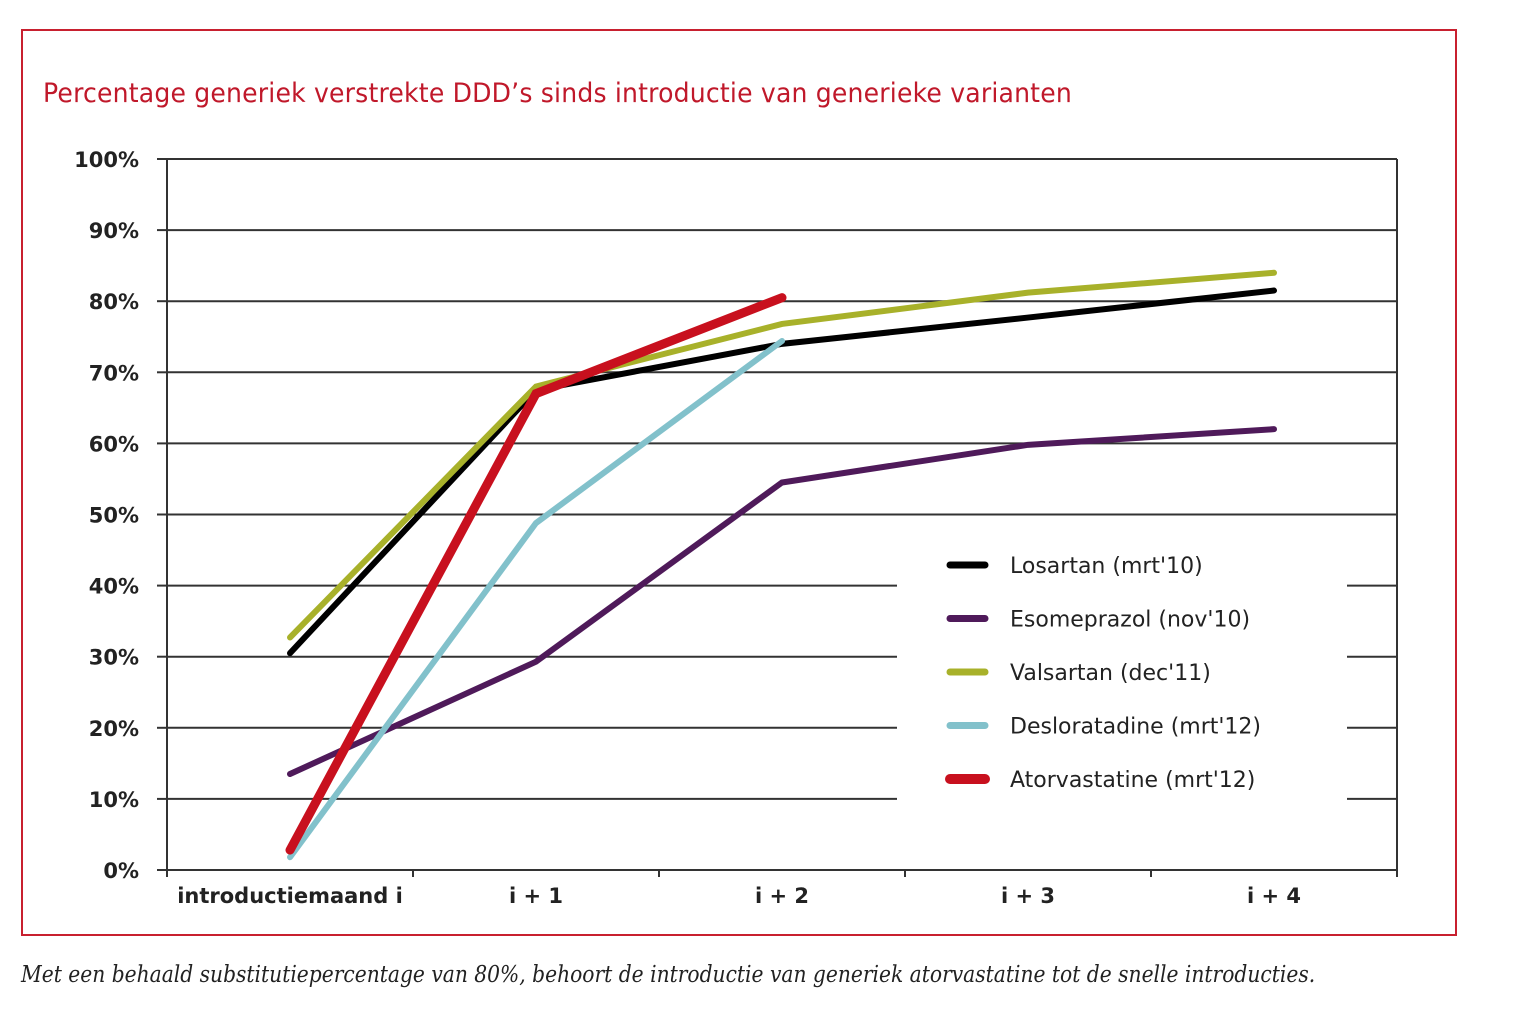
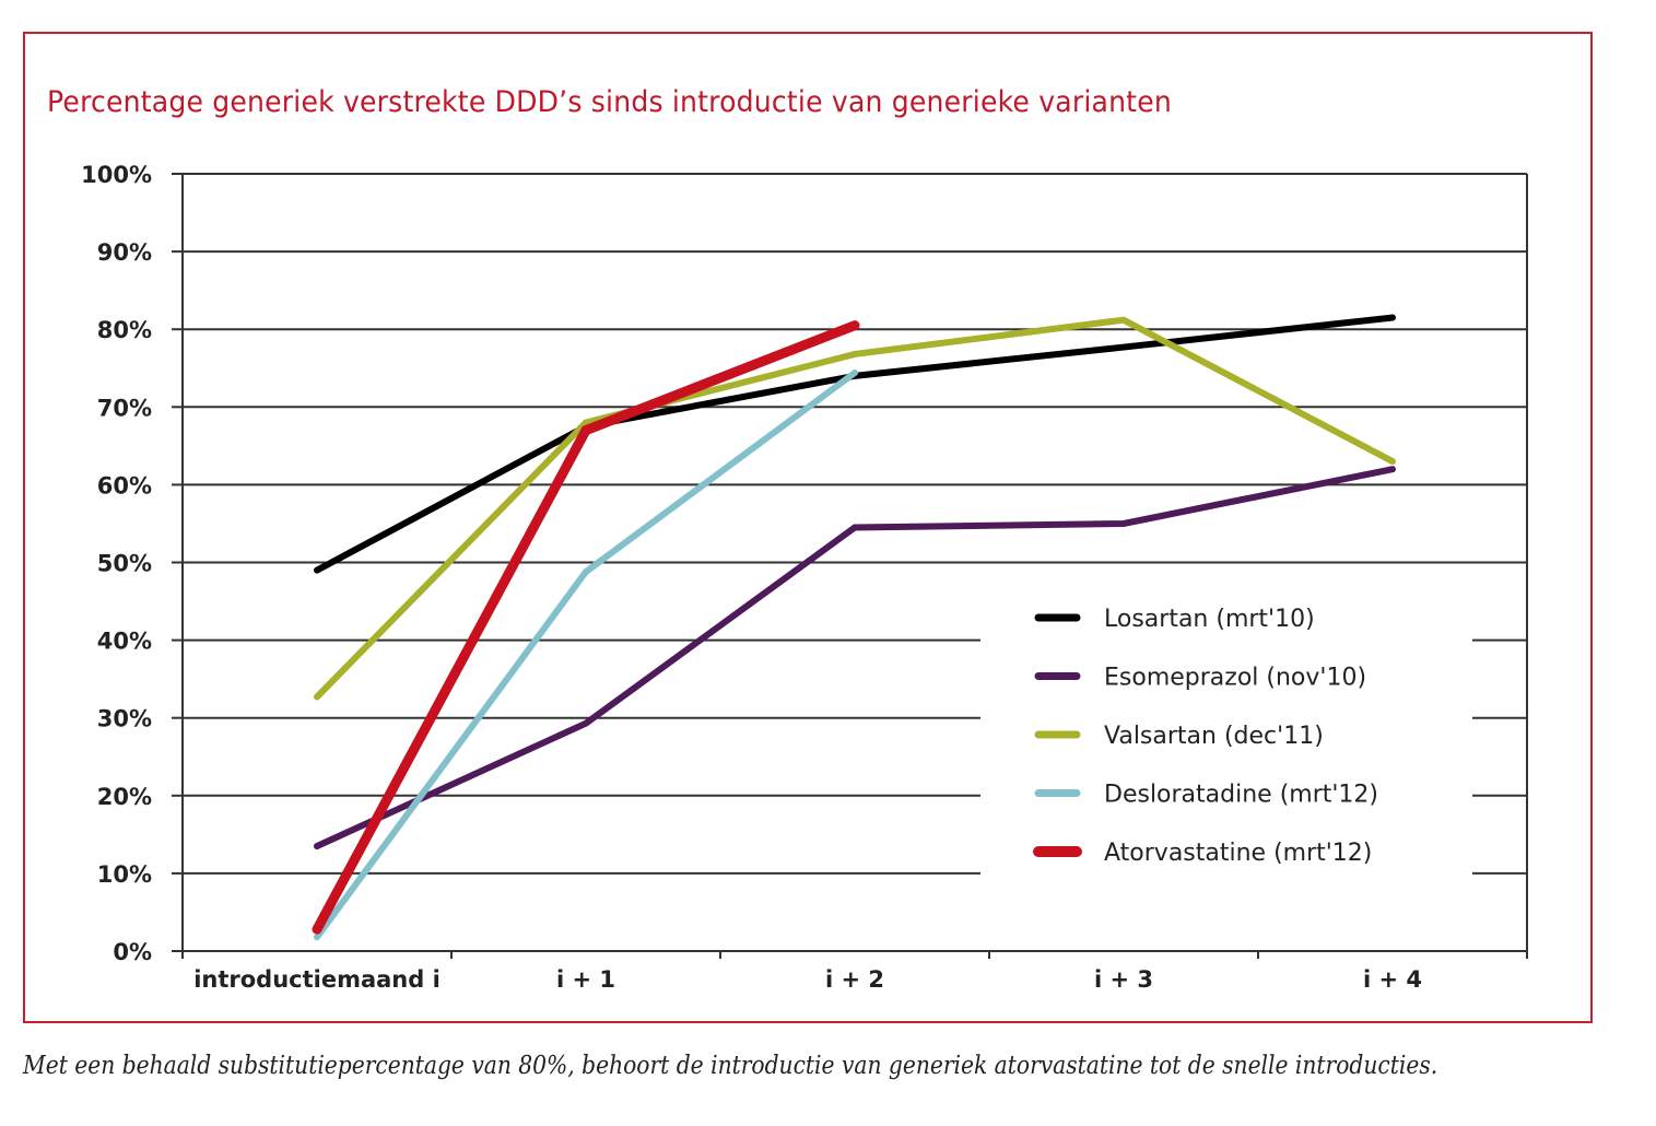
Losartan (mrt'10)/introductiemaand i: 30% -> 49%
Esomeprazol (nov'10)/i + 3: 60% -> 55%
Valsartan (dec'11)/i + 4: 84% -> 63%
